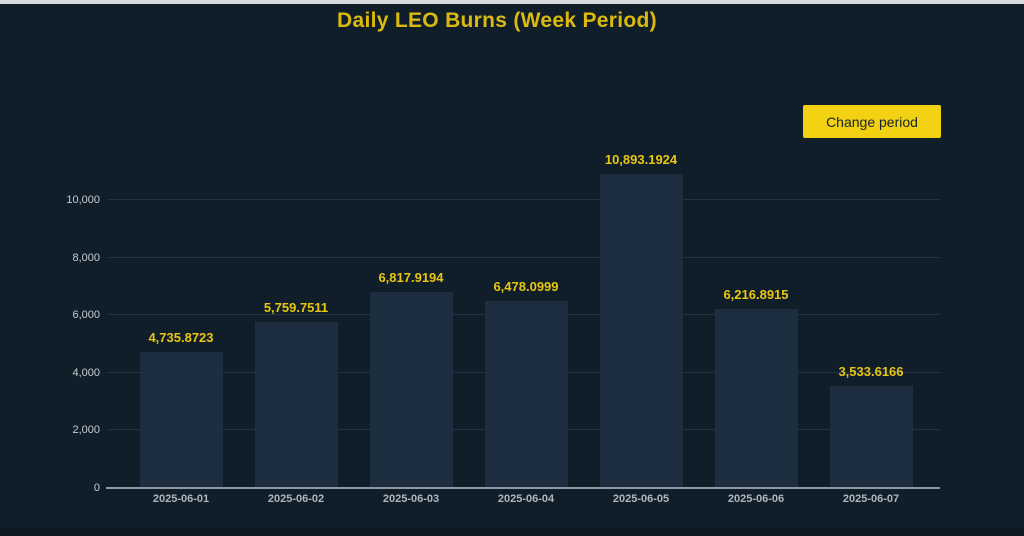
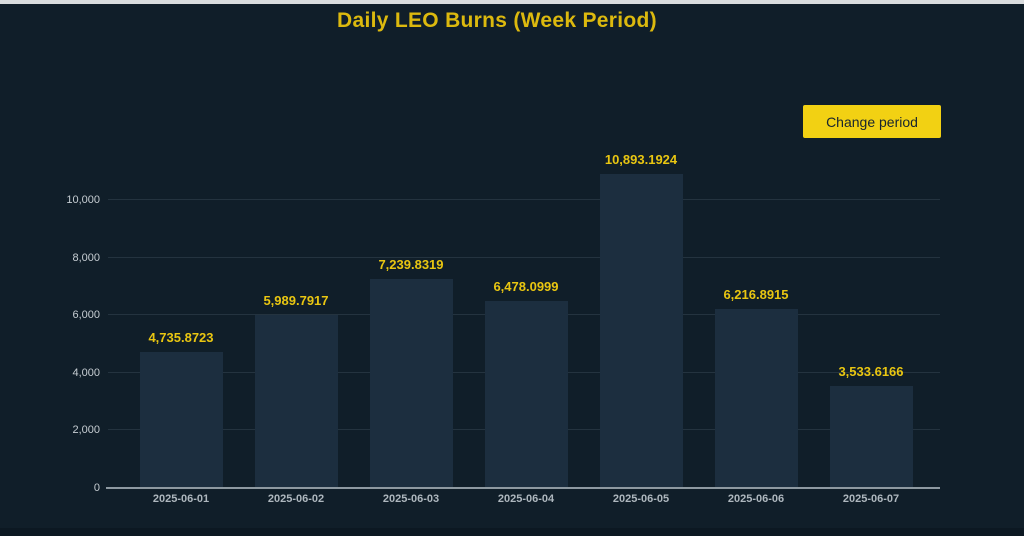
2025-06-02: 5,759.7511 -> 5,989.7917
2025-06-03: 6,817.9194 -> 7,239.8319
